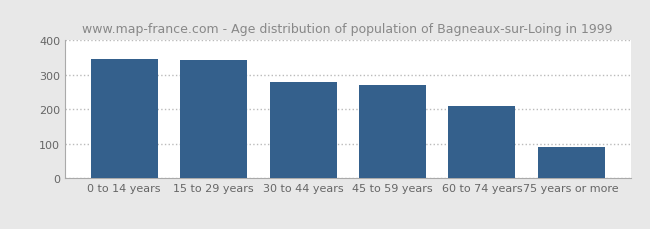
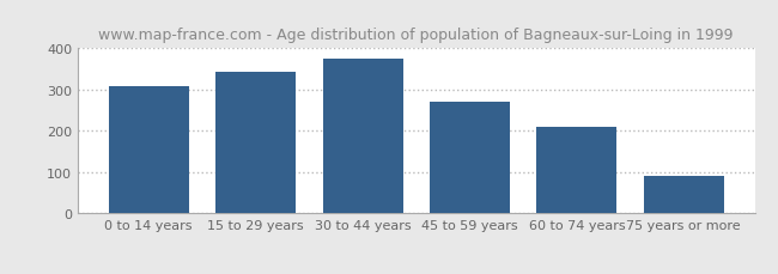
0 to 14 years: 345 -> 307
30 to 44 years: 280 -> 375
